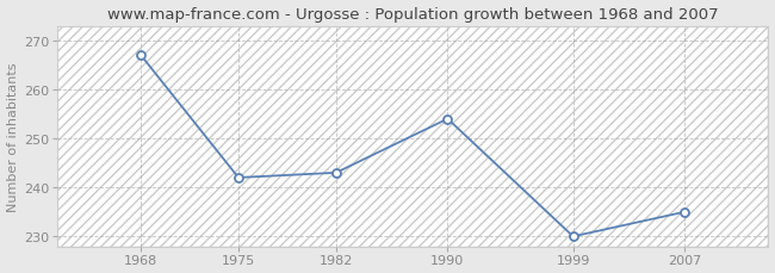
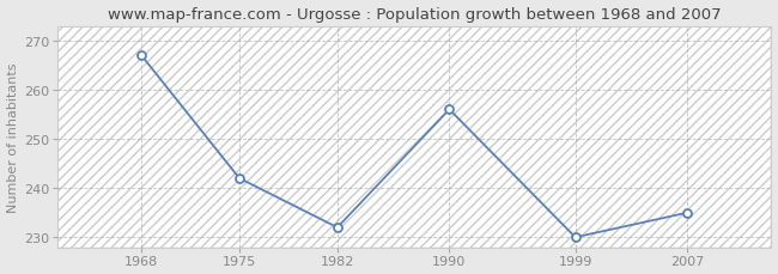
1982: 243 -> 232
1990: 254 -> 256
